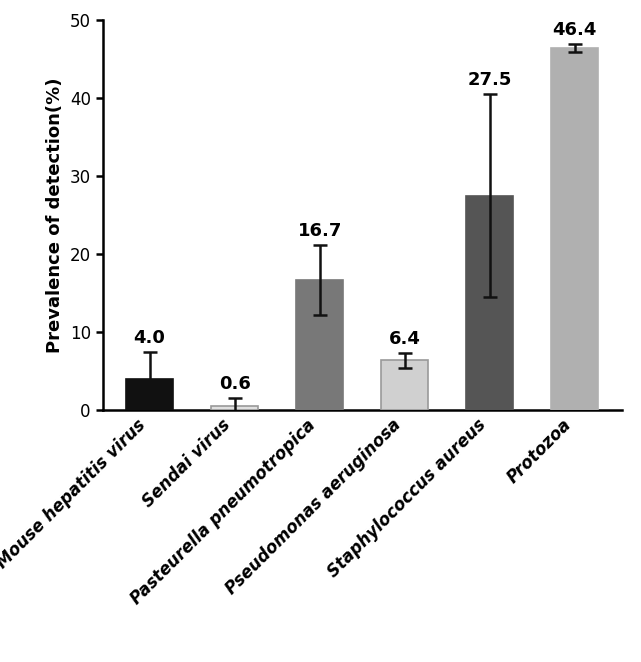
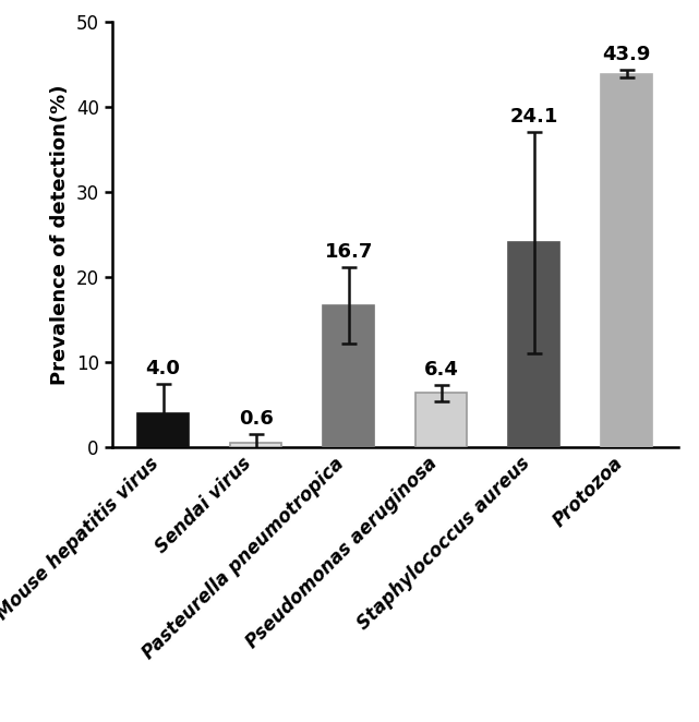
Staphylococcus aureus: 27.5 -> 24.1
Protozoa: 46.4 -> 43.9
